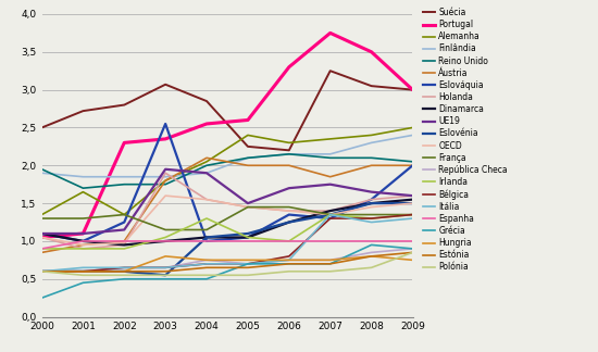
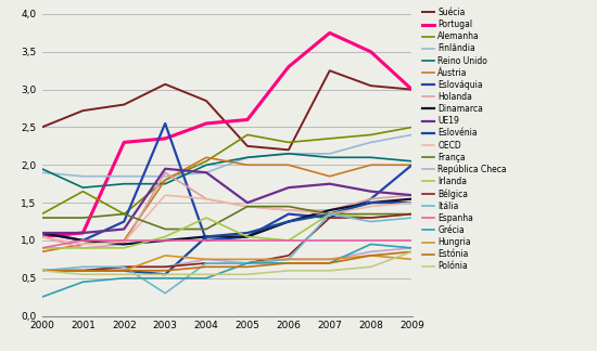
Itália/2003: 0,65 -> 0,30
